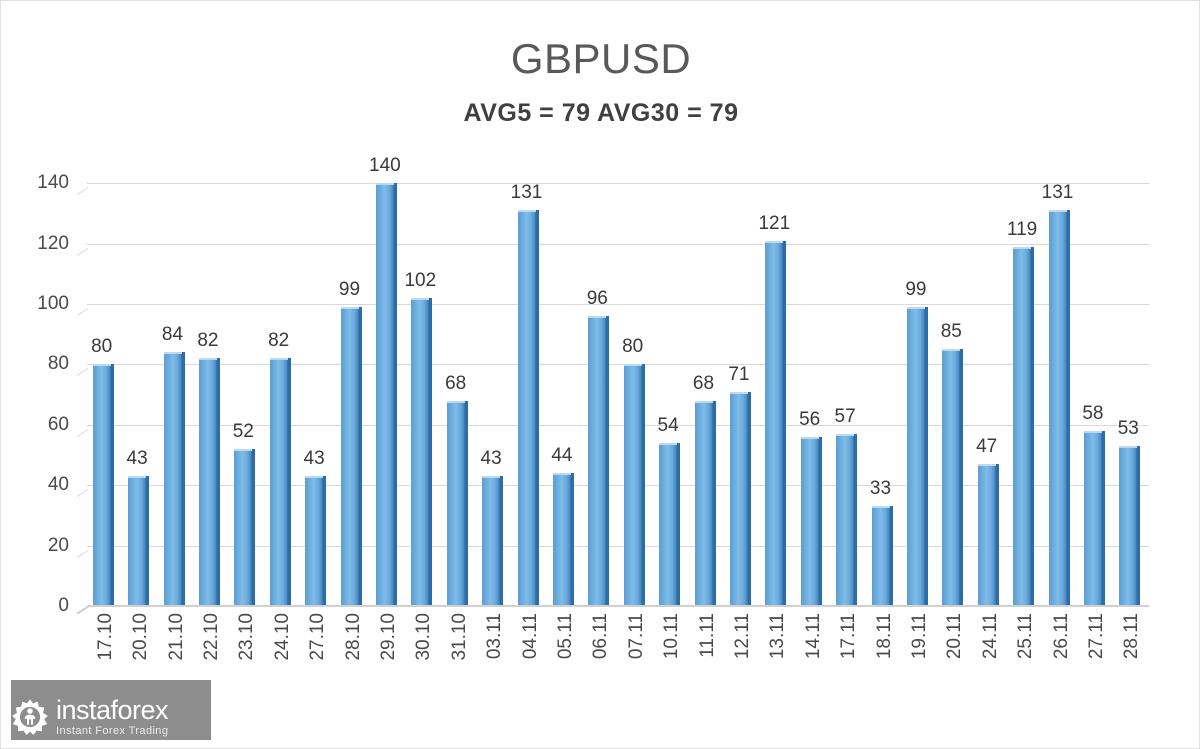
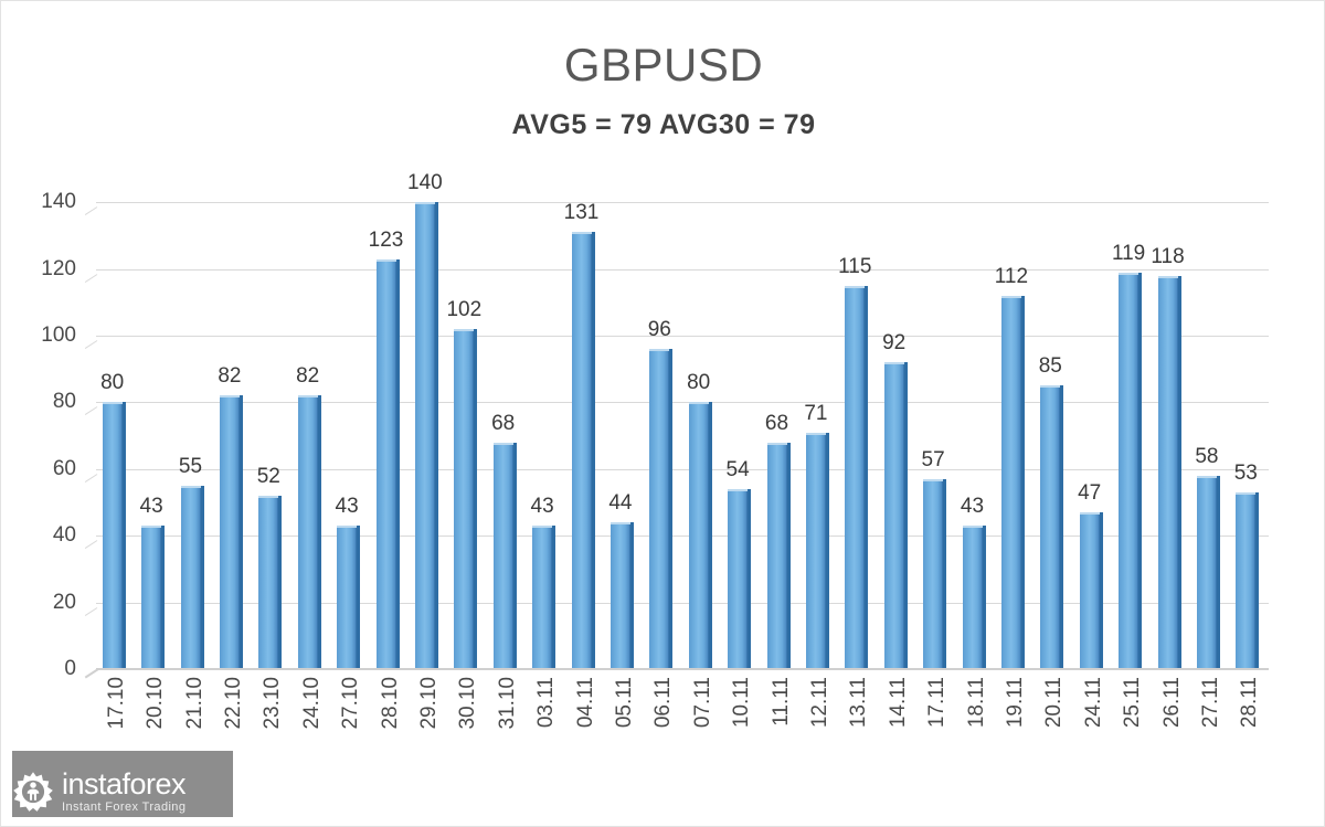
21.10: 84 -> 55
28.10: 99 -> 123
13.11: 121 -> 115
14.11: 56 -> 92
18.11: 33 -> 43
19.11: 99 -> 112
26.11: 131 -> 118
